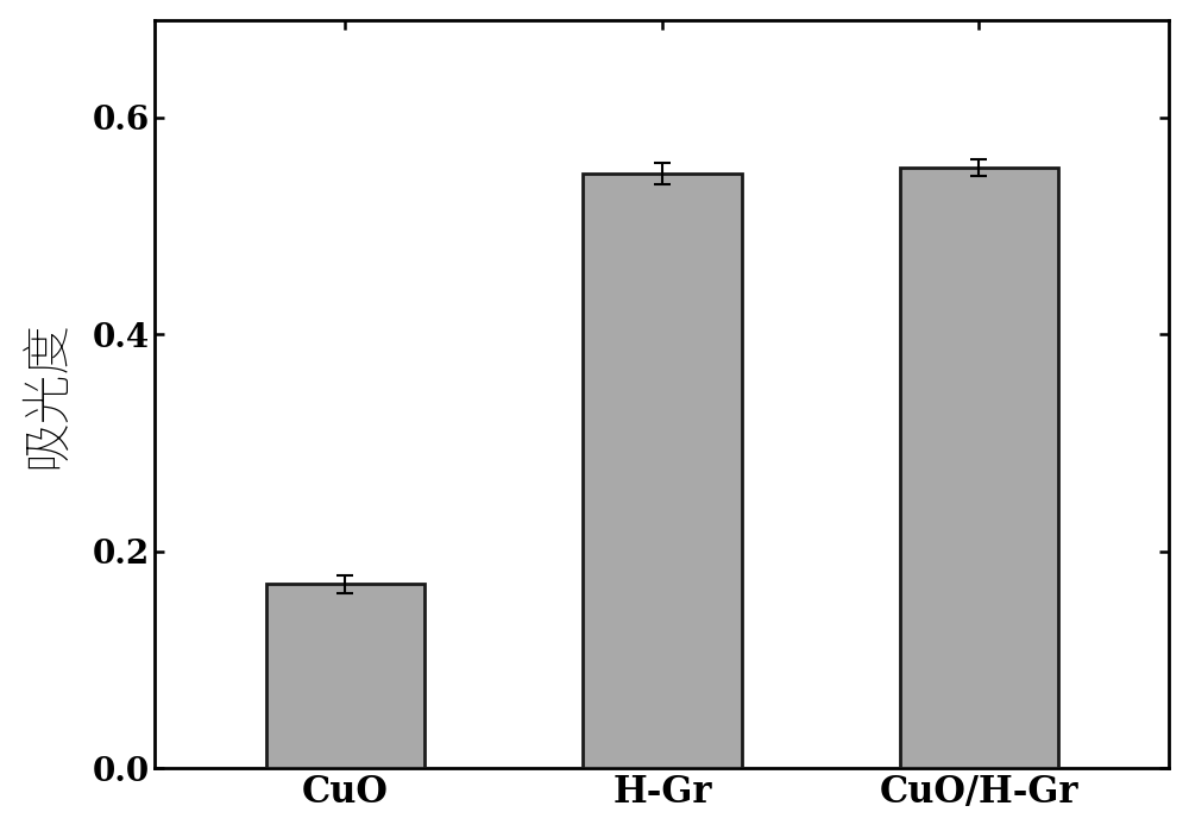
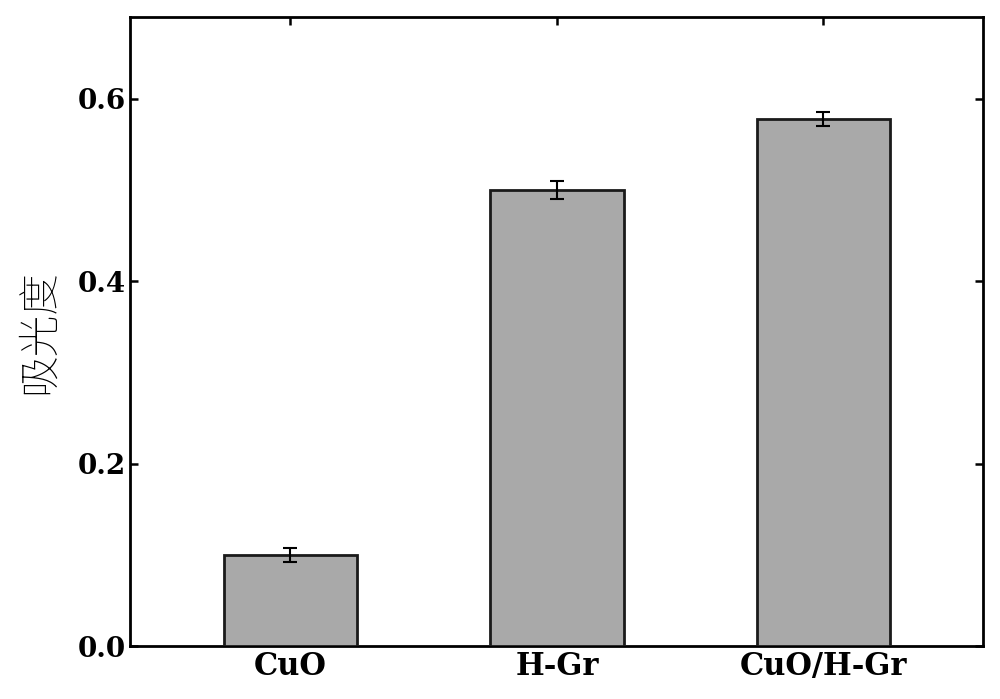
CuO: 0.170 -> 0.100
H-Gr: 0.548 -> 0.500
CuO/H-Gr: 0.554 -> 0.578
